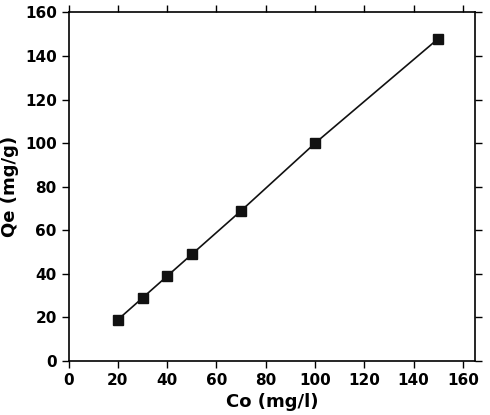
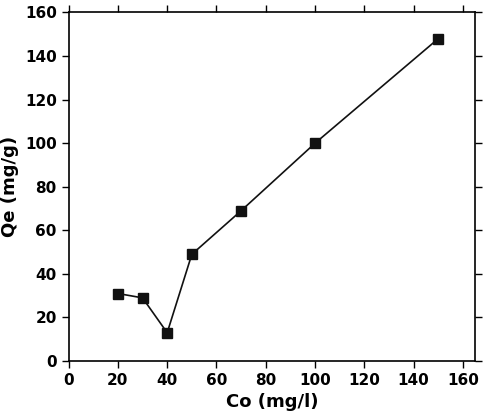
20: 19 -> 31
40: 39 -> 13
